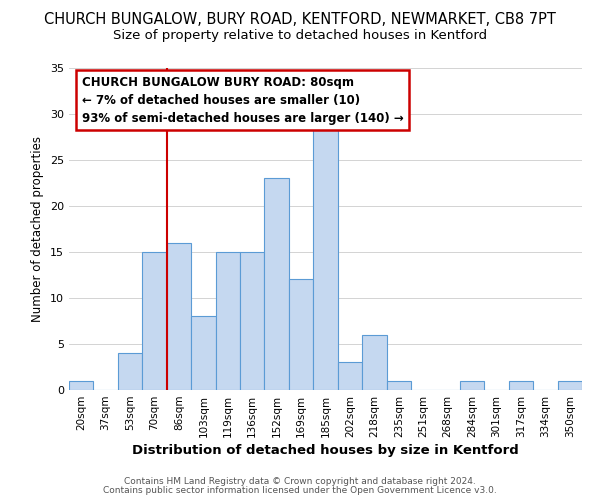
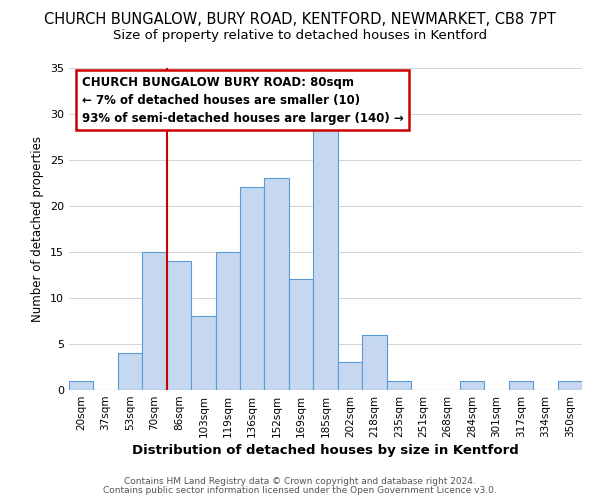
86sqm: 16 -> 14
136sqm: 15 -> 22
